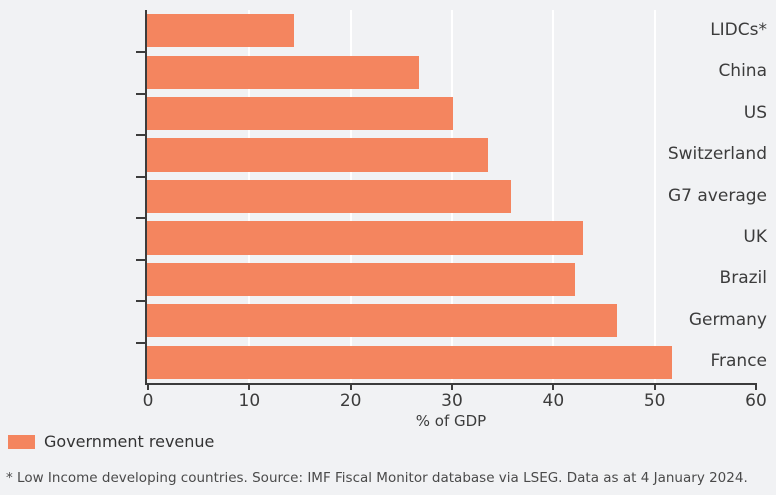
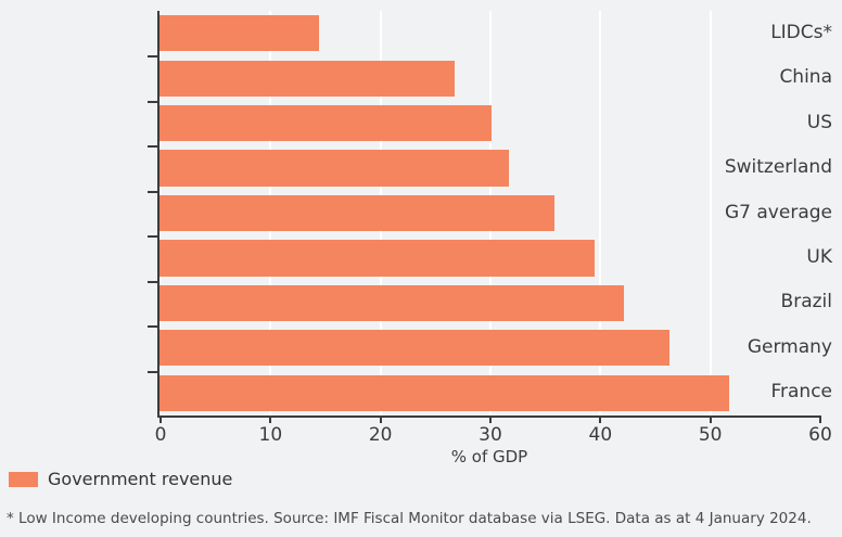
Switzerland: 33.7 -> 31.8
UK: 43.0 -> 39.6
